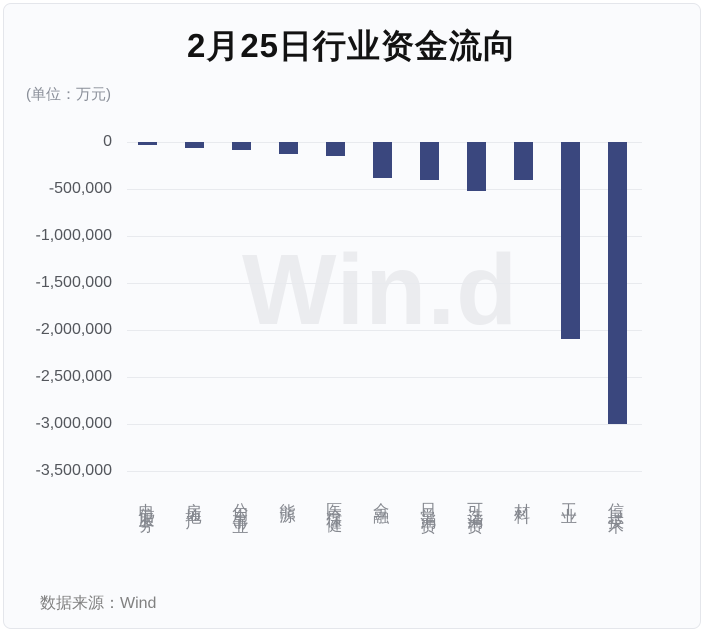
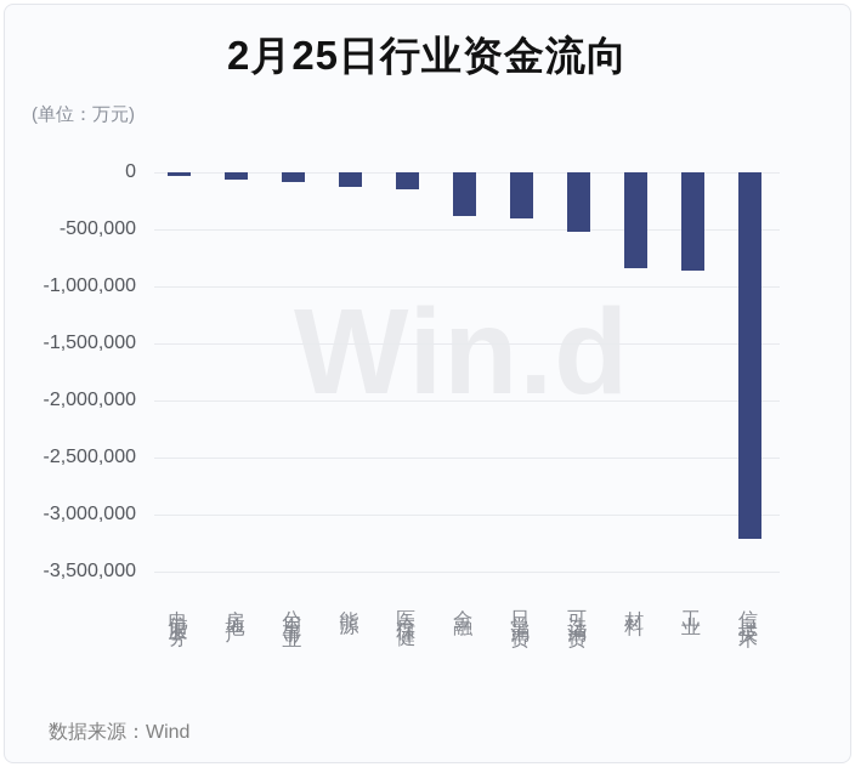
材料: -400000 -> -800000
工业: -2100000 -> -900000
信息技术: -3000000 -> -3200000
